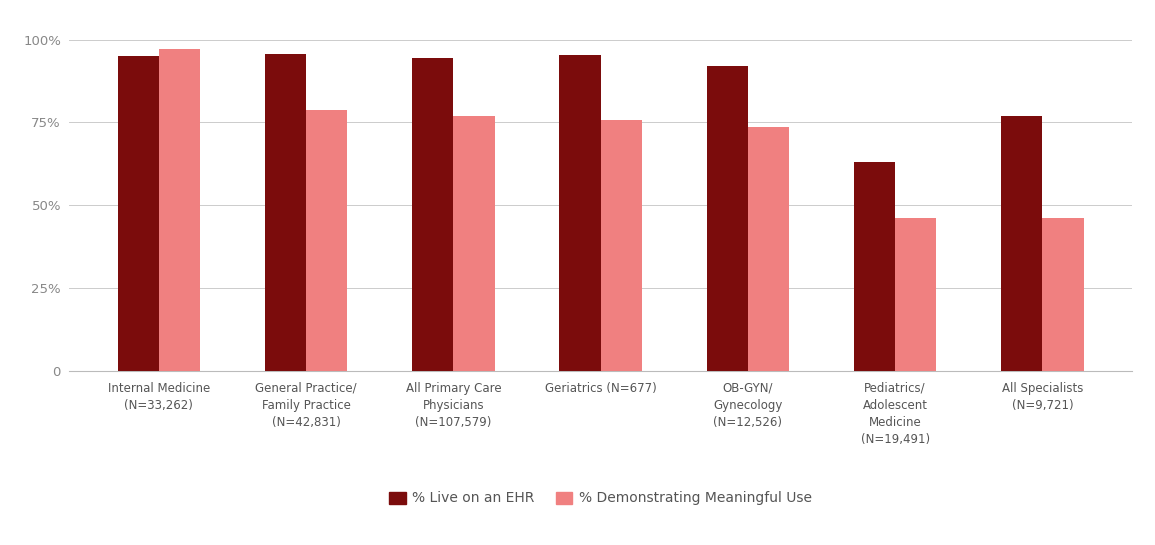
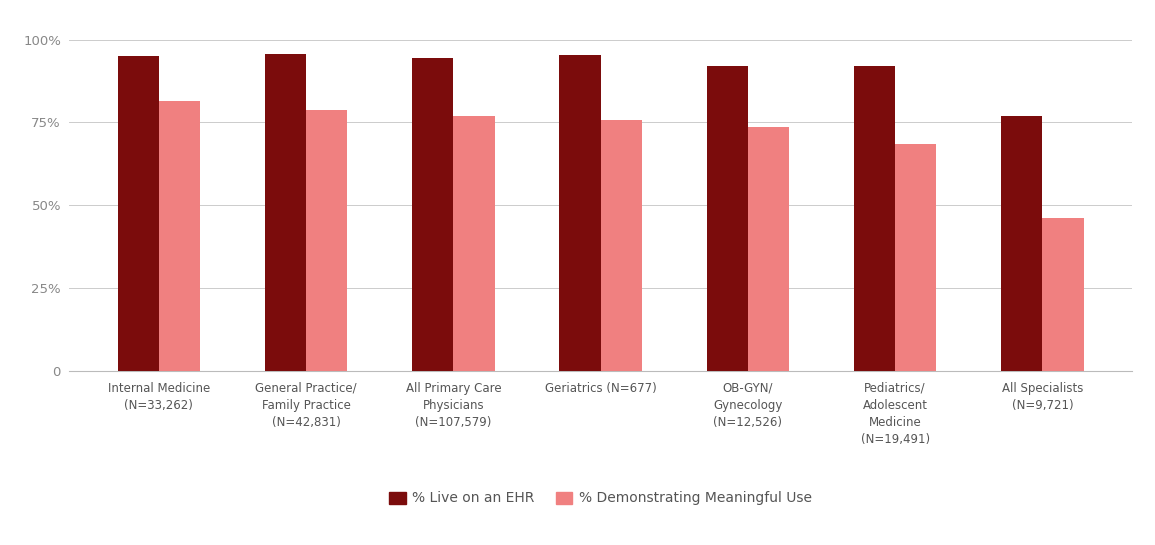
% Demonstrating Meaningful Use/Internal Medicine (N=33,262): 97.0% -> 81.5%
% Live on an EHR/Pediatrics/ Adolescent Medicine (N=19,491): 63.0% -> 92.1%
% Demonstrating Meaningful Use/Pediatrics/ Adolescent Medicine (N=19,491): 46.0% -> 68.5%
